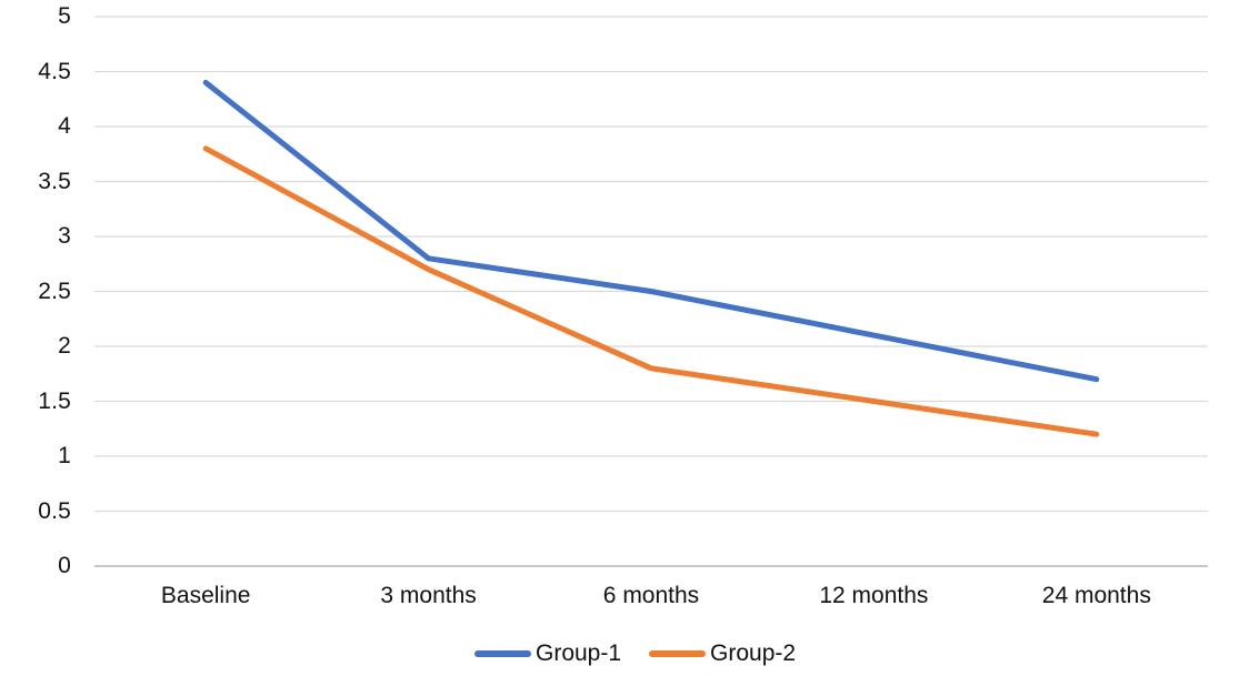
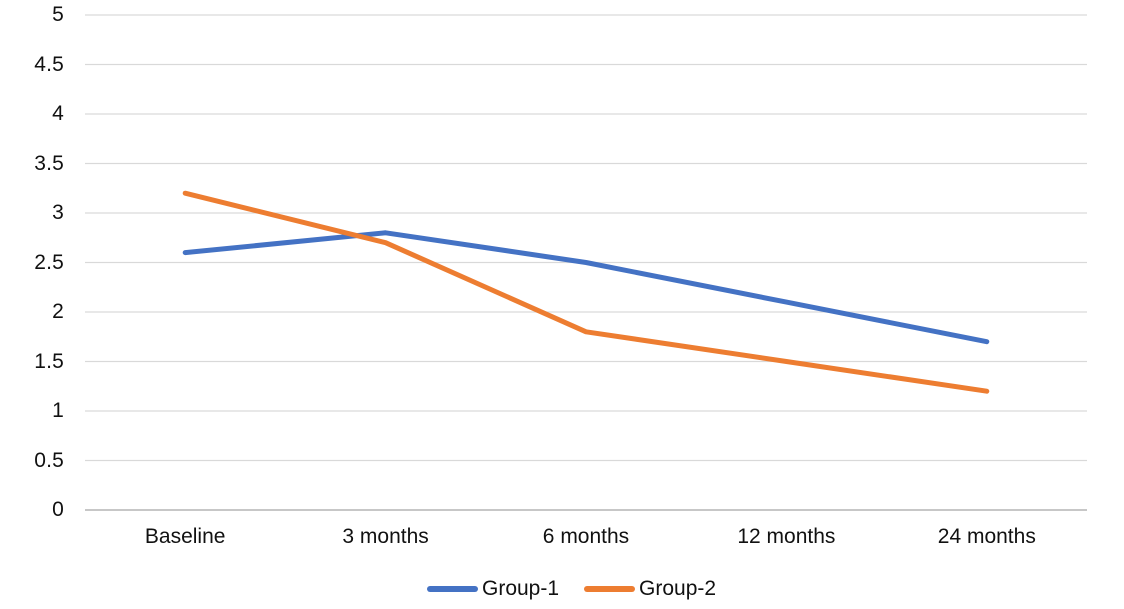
Group-1/Baseline: 4.4 -> 2.6
Group-2/Baseline: 3.8 -> 3.2
